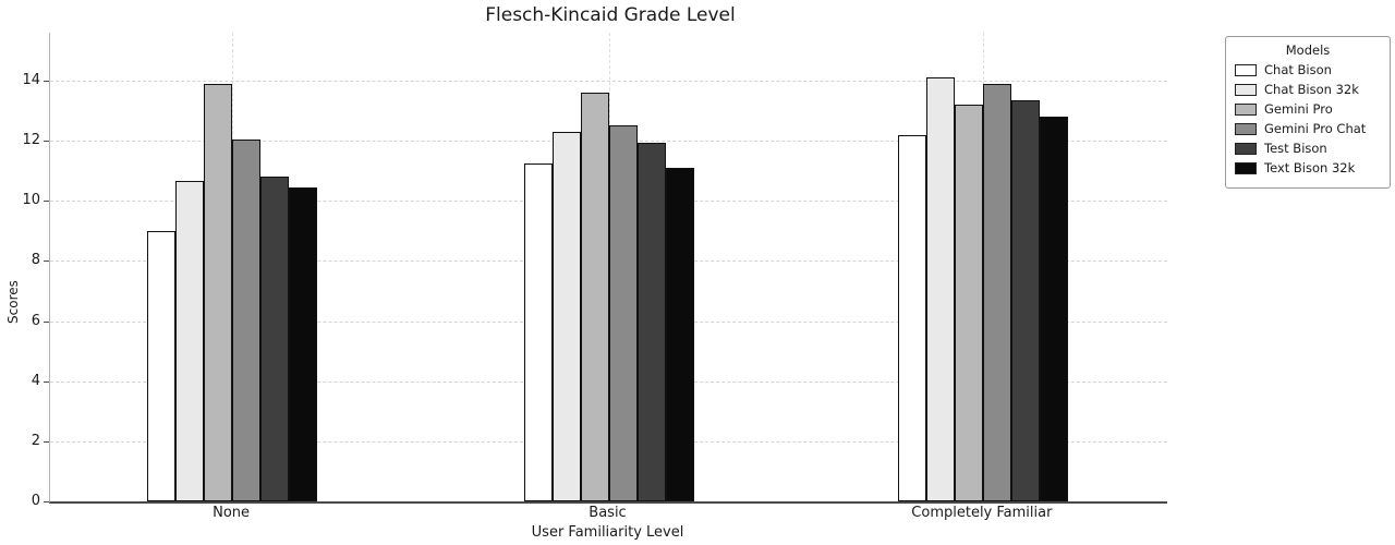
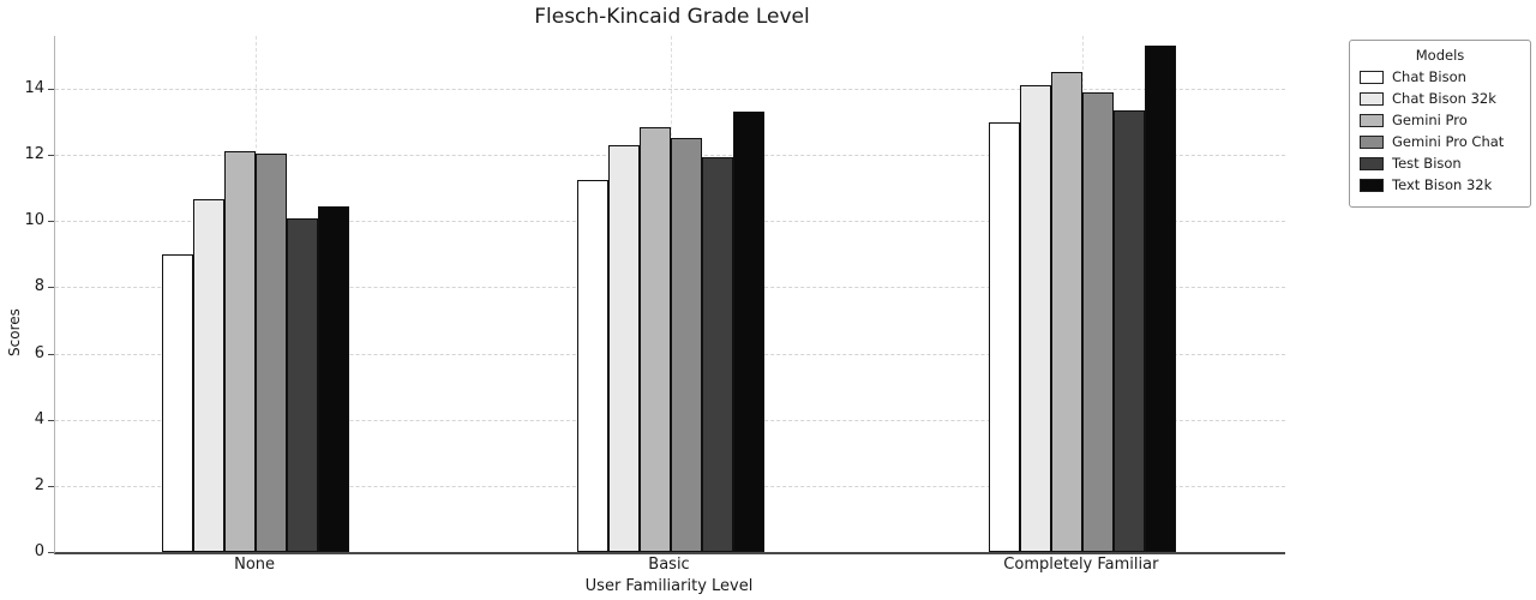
Gemini Pro/None: 13.9 -> 12.1
Test Bison/None: 10.8 -> 10.1
Gemini Pro/Basic: 13.6 -> 12.8
Text Bison 32k/Basic: 11.1 -> 13.3
Chat Bison/Completely Familiar: 12.2 -> 13.0
Gemini Pro/Completely Familiar: 13.2 -> 14.5
Text Bison 32k/Completely Familiar: 12.8 -> 15.3
